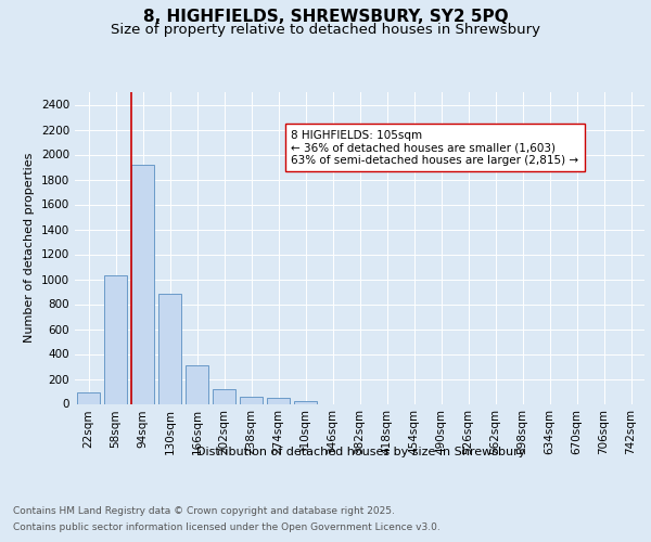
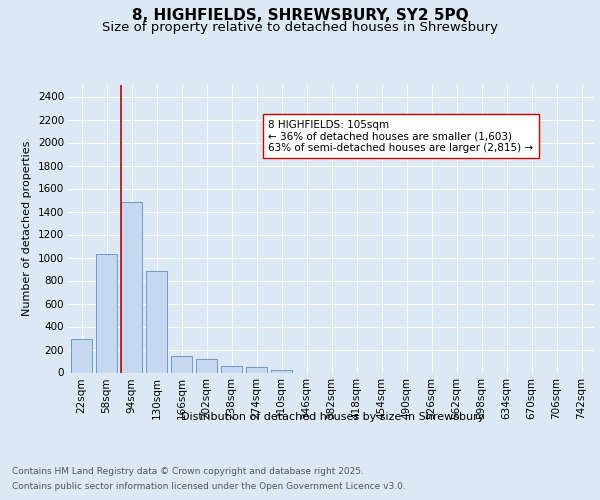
22sqm: 90 -> 290
94sqm: 1920 -> 1480
166sqm: 310 -> 140
